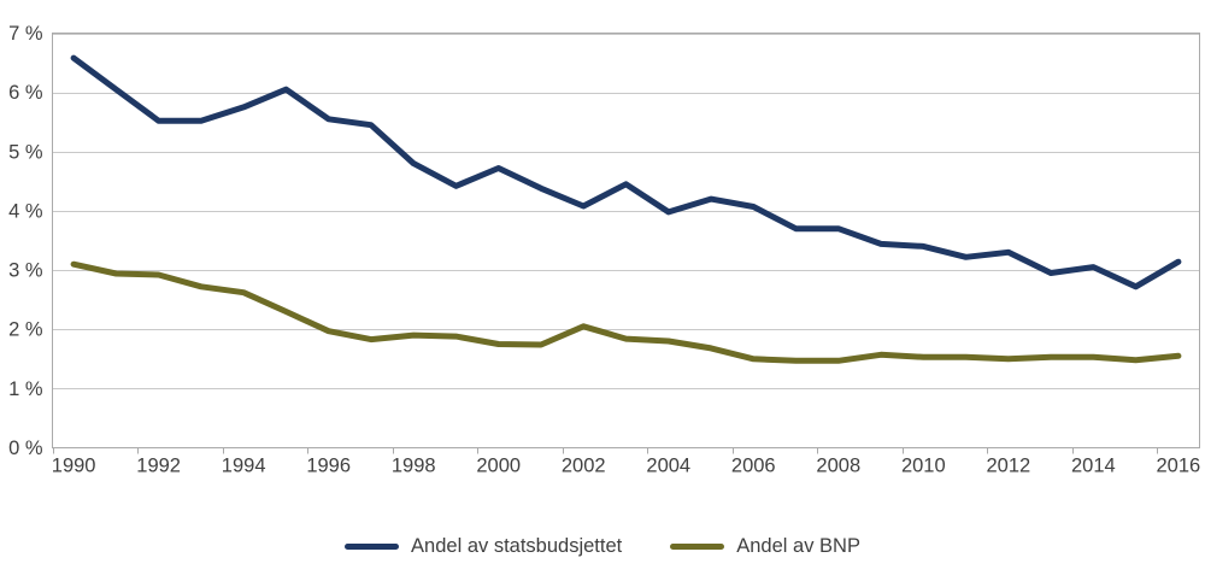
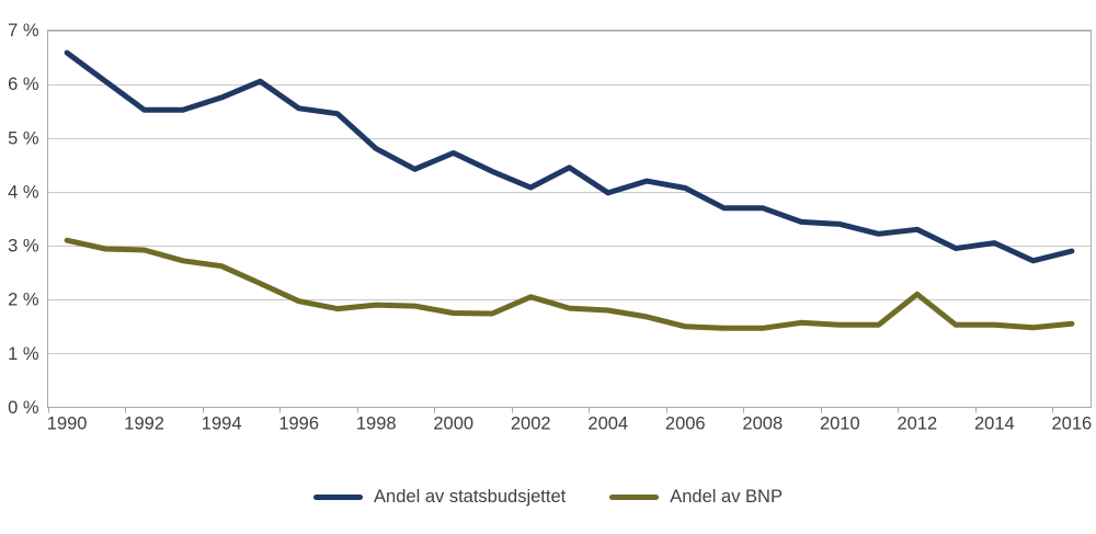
Andel av BNP/2012: 1.5% -> 2.1%
Andel av statsbudsjettet/2016: 3.1% -> 2.9%
